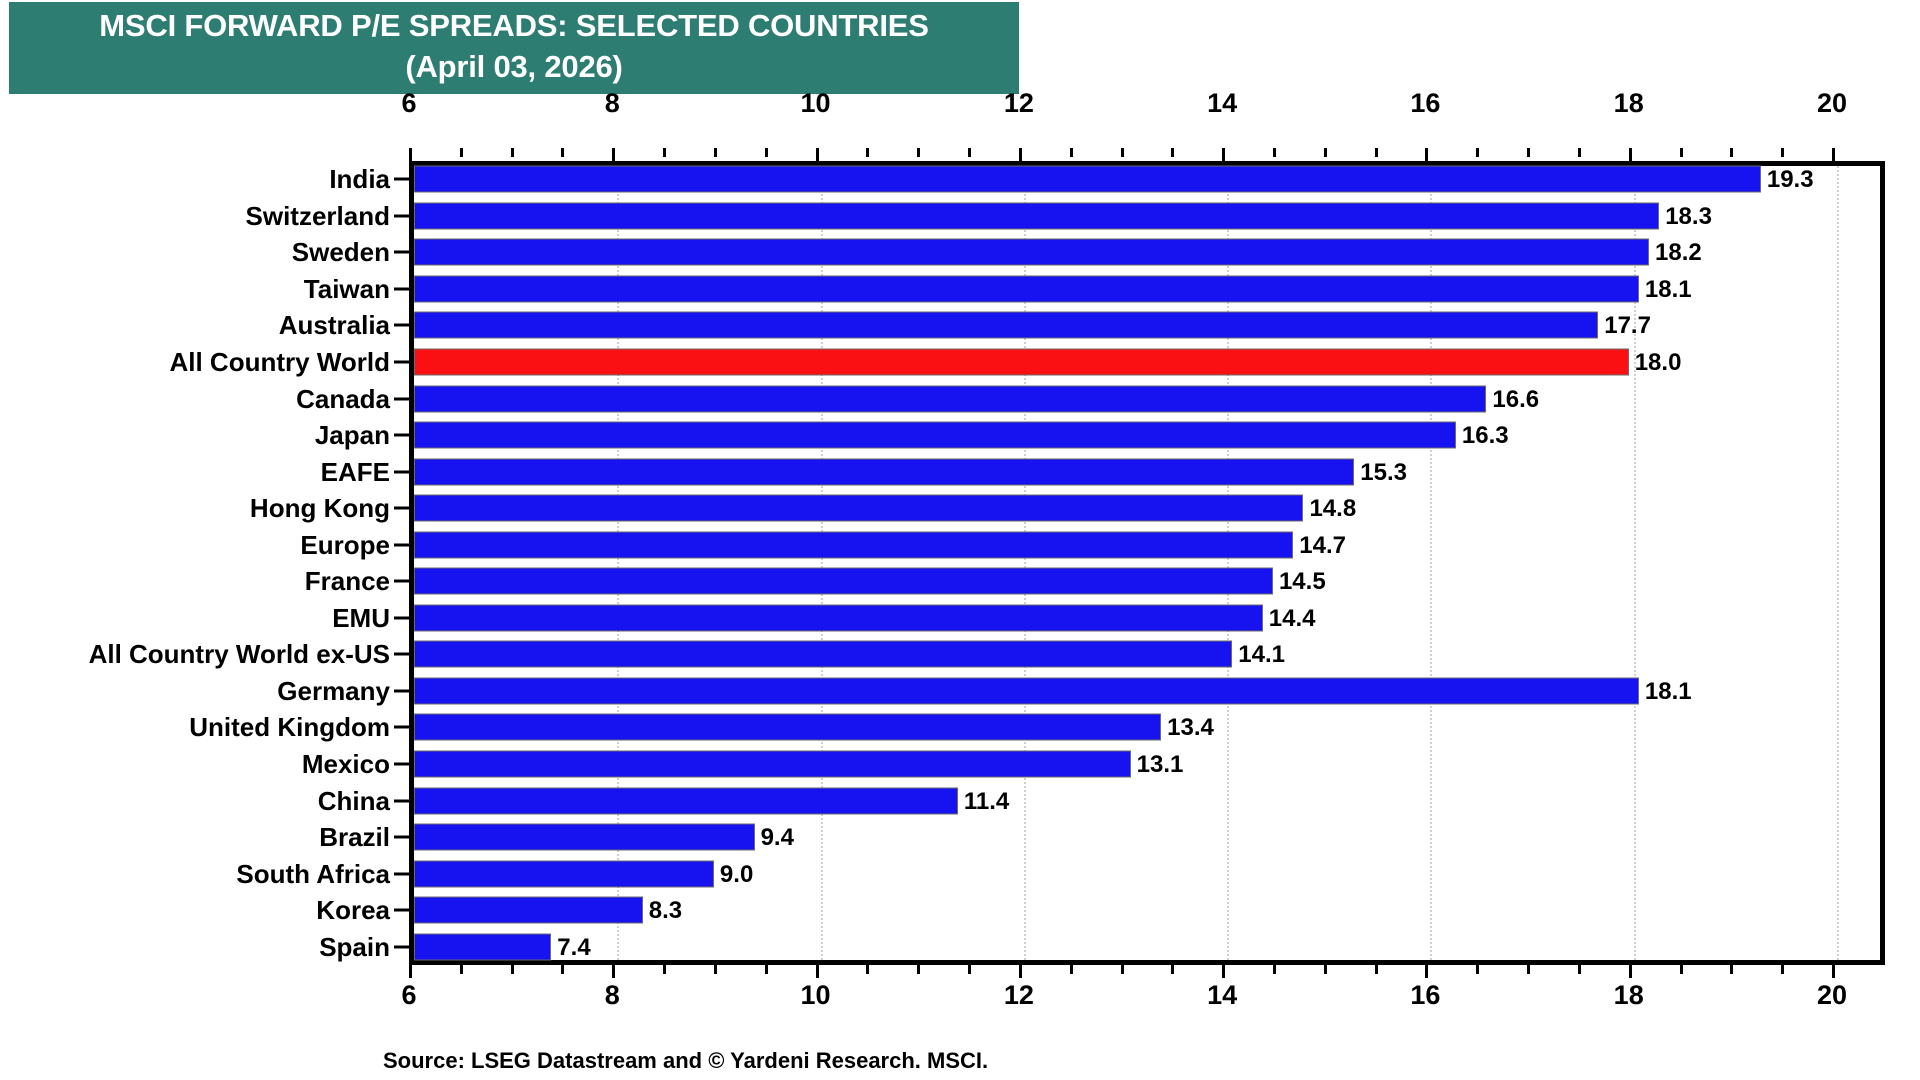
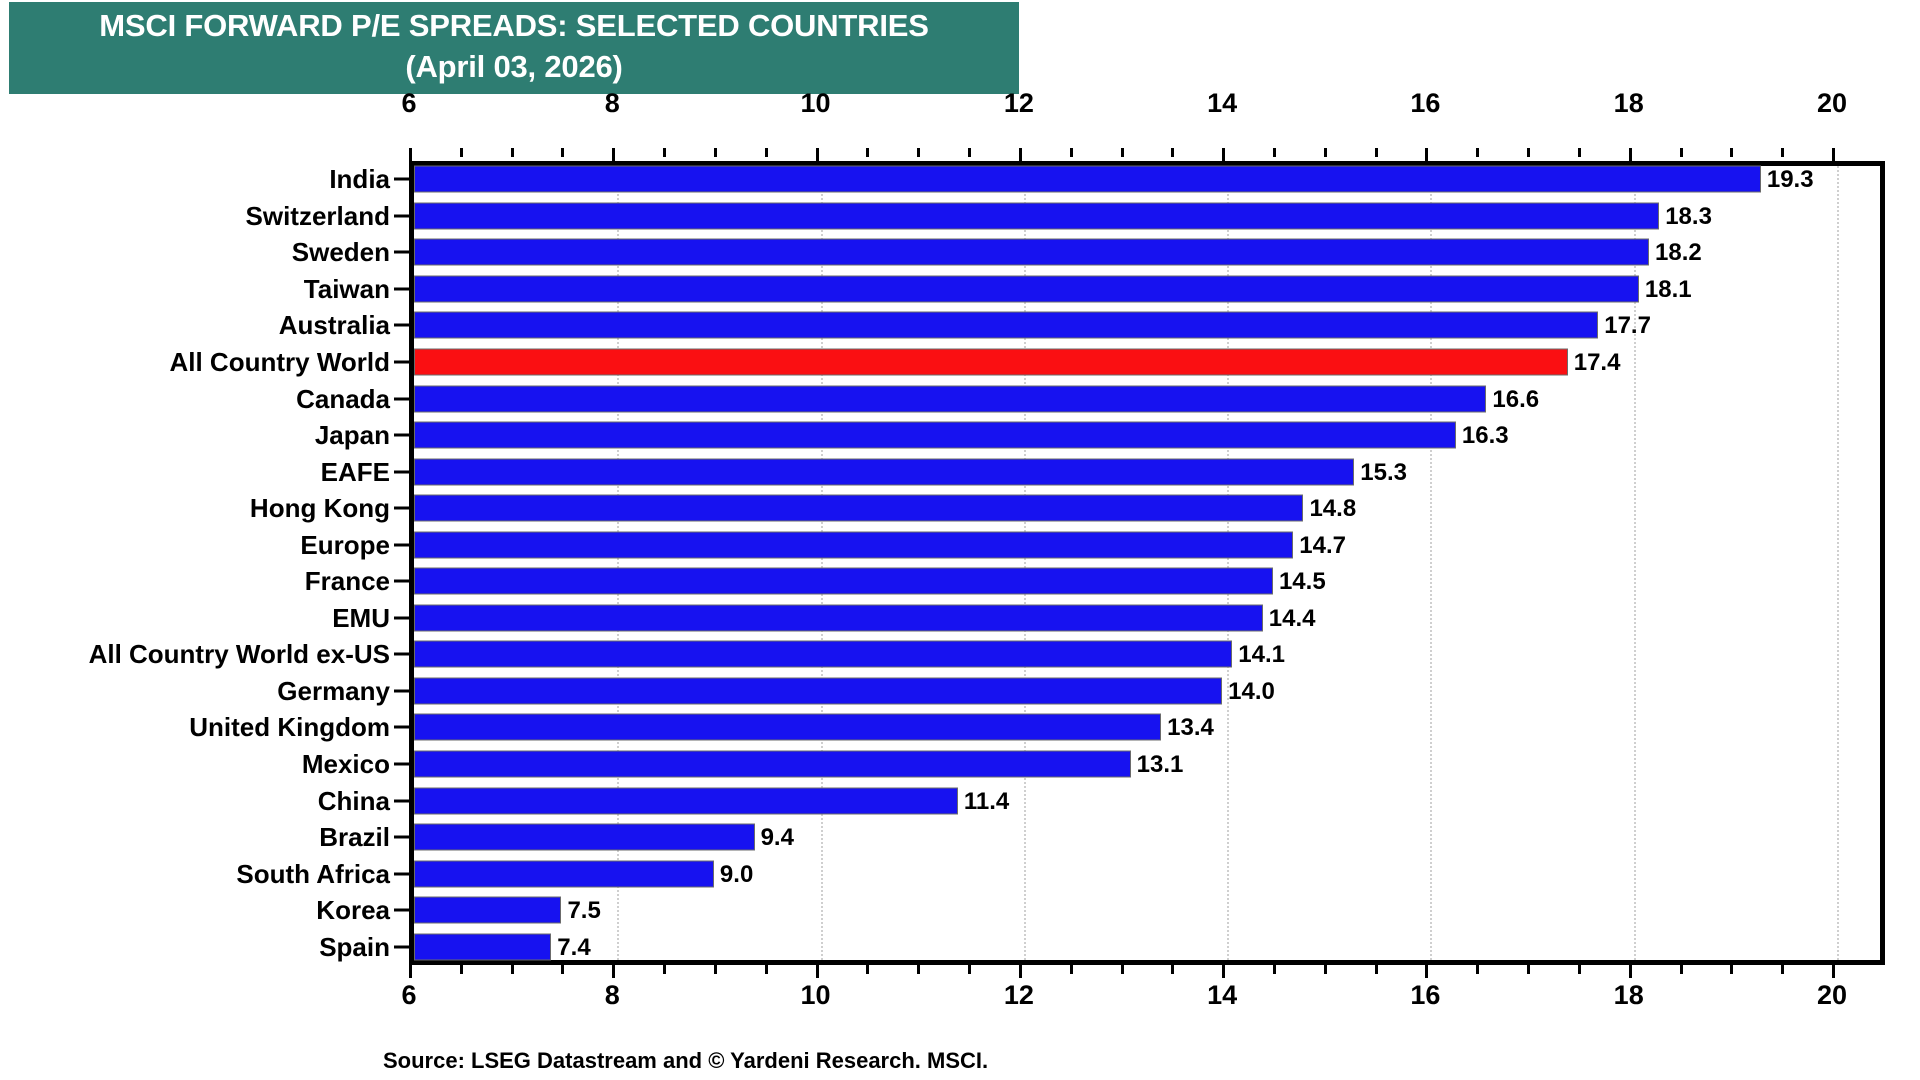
All Country World: 18.0 -> 17.4
Germany: 18.1 -> 14.0
Korea: 8.3 -> 7.5
